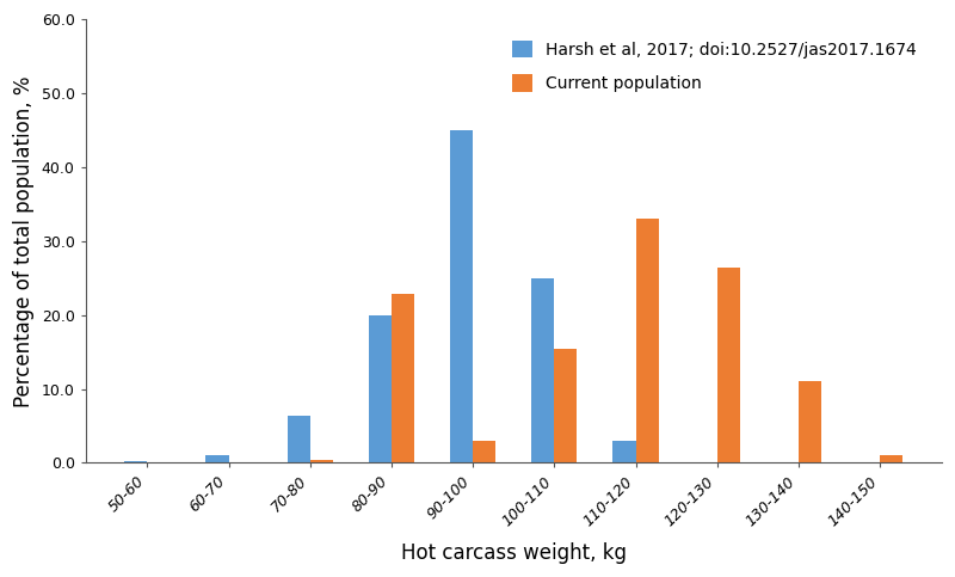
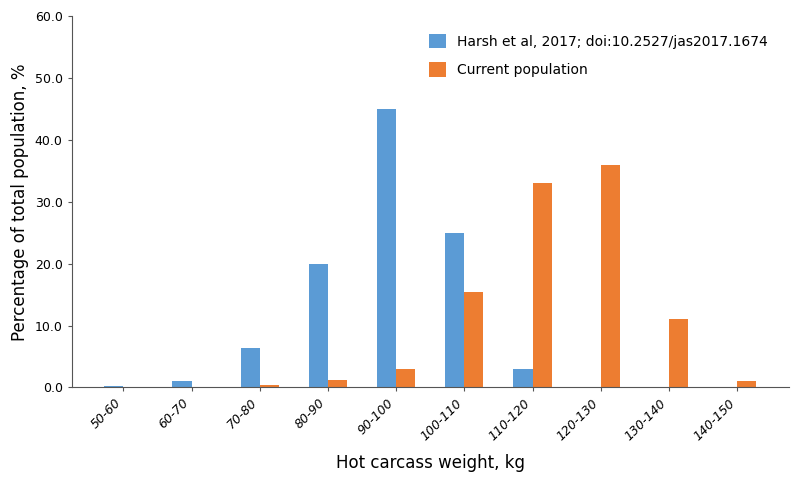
Current population/80-90: 22.8 -> 1.2
Current population/120-130: 26.4 -> 36.0
